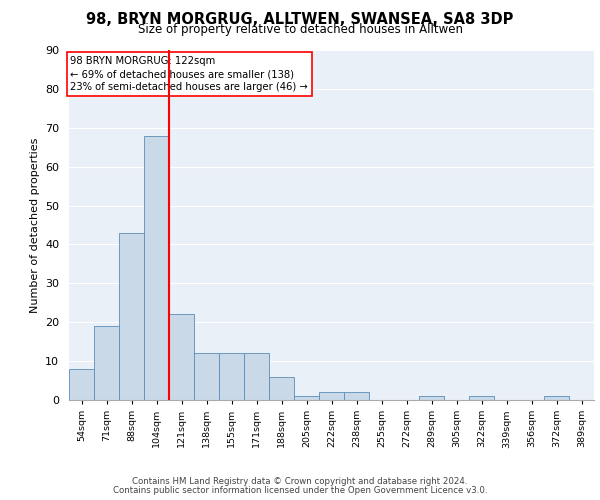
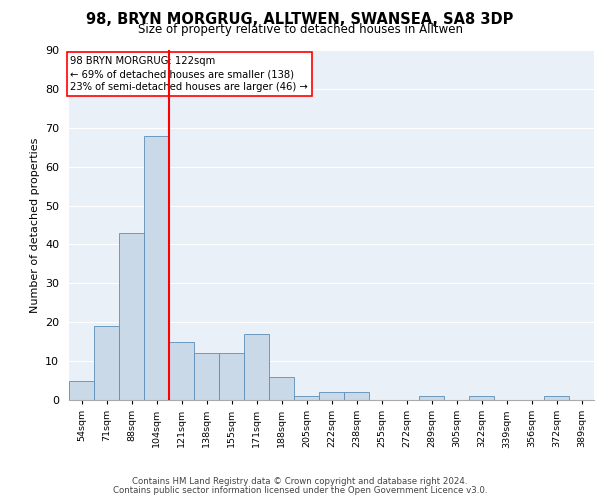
54sqm: 8 -> 5
121sqm: 22 -> 15
171sqm: 12 -> 17
